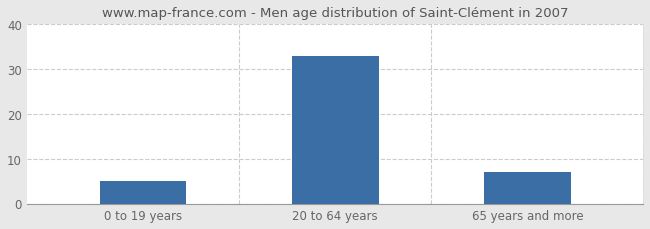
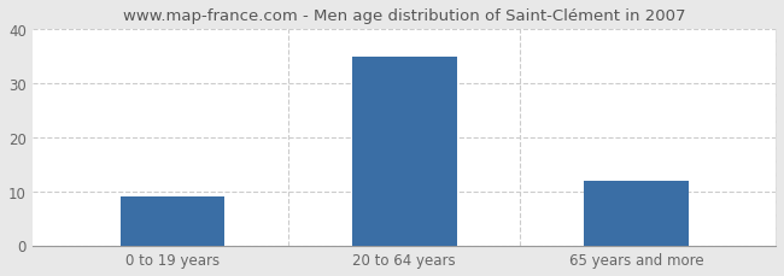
0 to 19 years: 5 -> 9
20 to 64 years: 33 -> 35
65 years and more: 7 -> 12
